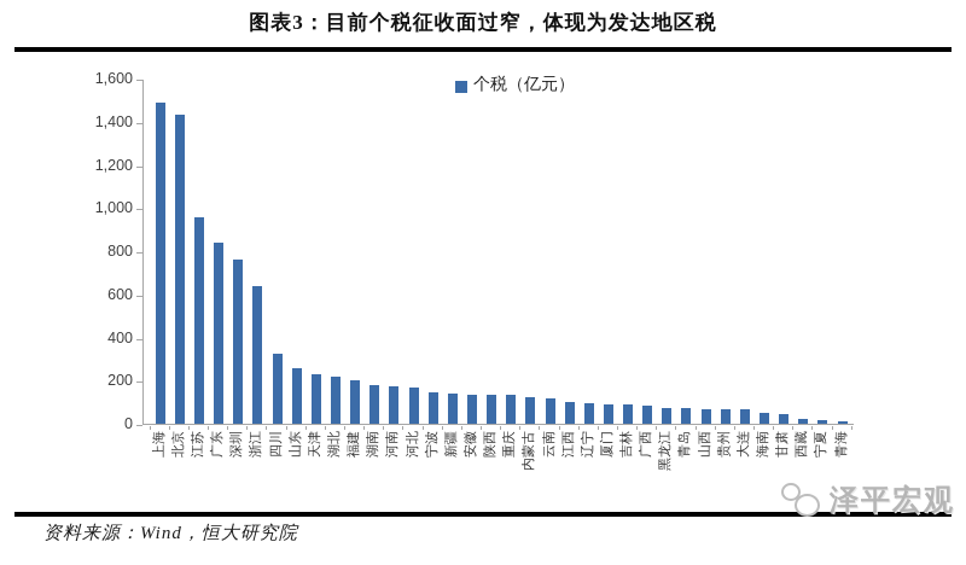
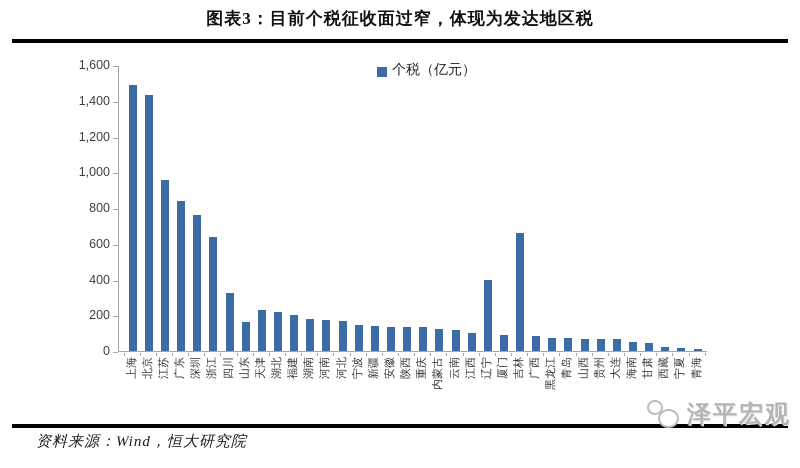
山东: 260 -> 160
辽宁: 100 -> 400
吉林: 90 -> 660
